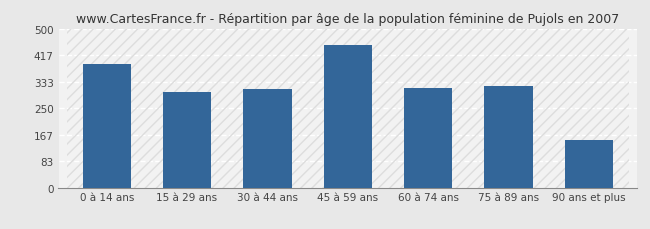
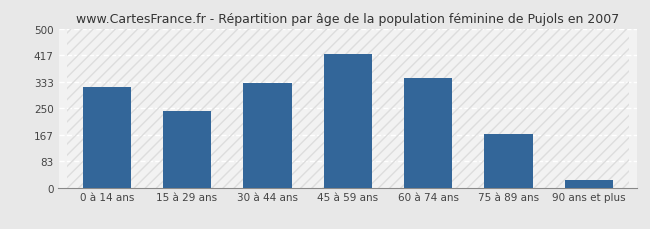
0 à 14 ans: 390 -> 317
15 à 29 ans: 300 -> 242
30 à 44 ans: 310 -> 330
45 à 59 ans: 450 -> 420
60 à 74 ans: 315 -> 345
75 à 89 ans: 320 -> 168
90 ans et plus: 150 -> 25
